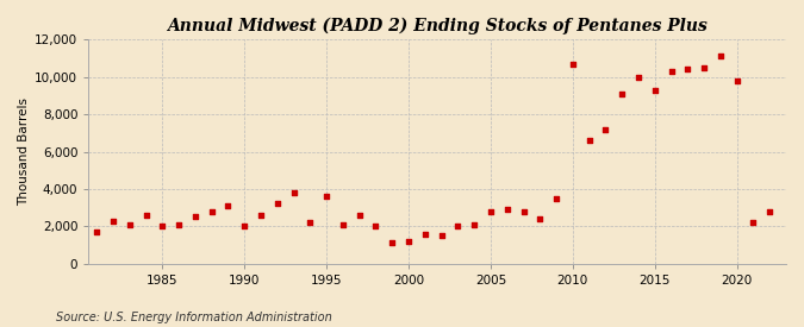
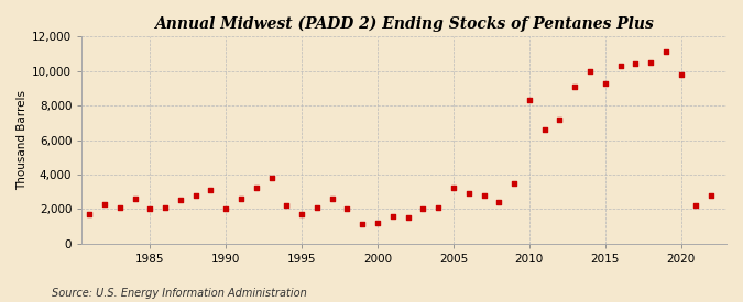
1995: 3,600 -> 1,700
2005: 2,800 -> 3,200
2010: 10,700 -> 8,300
